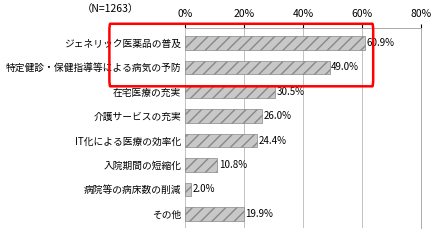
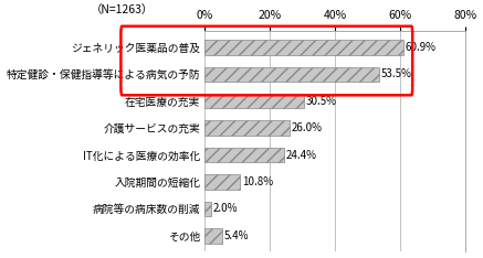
特定健診・保健指導等による病気の予防: 49.0% -> 53.5%
その他: 19.9% -> 5.4%
